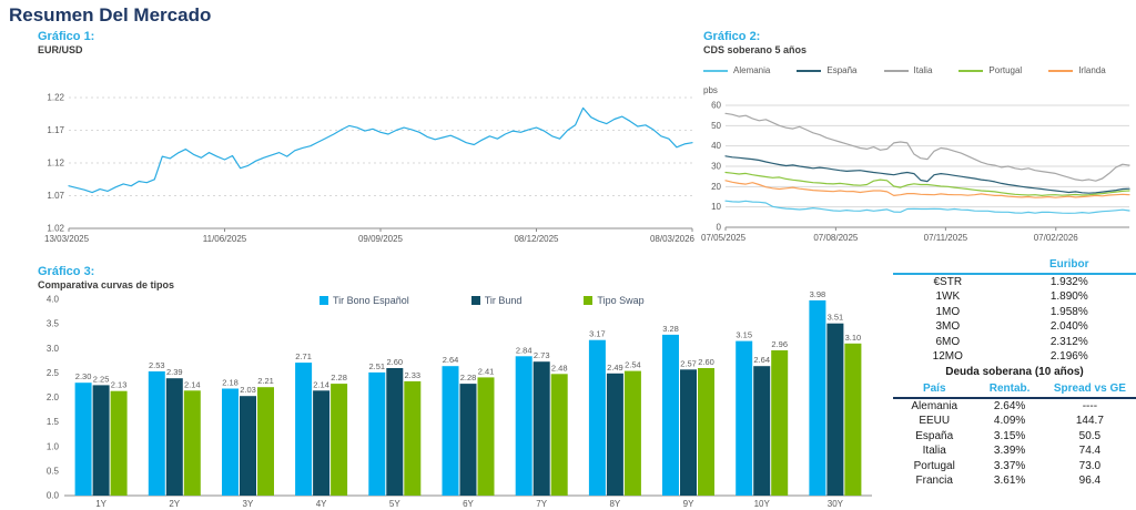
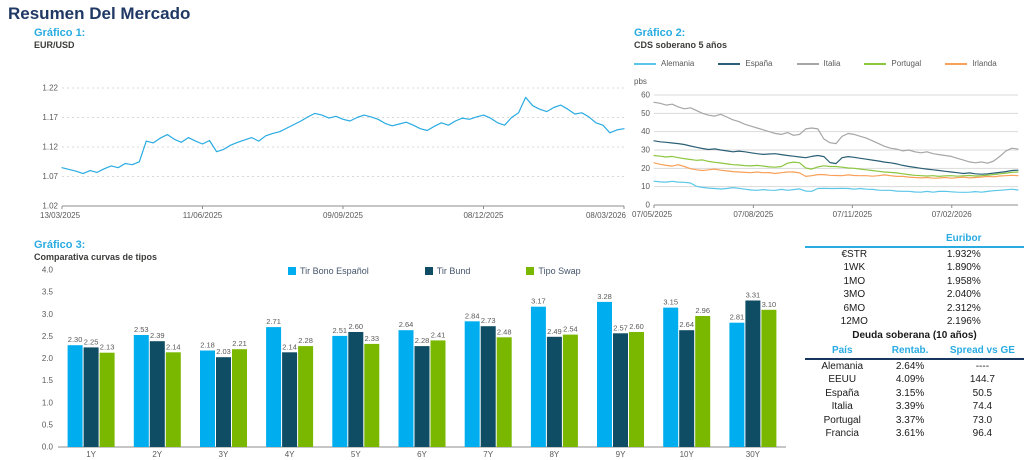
Comparativa curvas de tipos/Tir Bono Español/30Y: 3.98 -> 2.81
Comparativa curvas de tipos/Tir Bund/30Y: 3.51 -> 3.31
